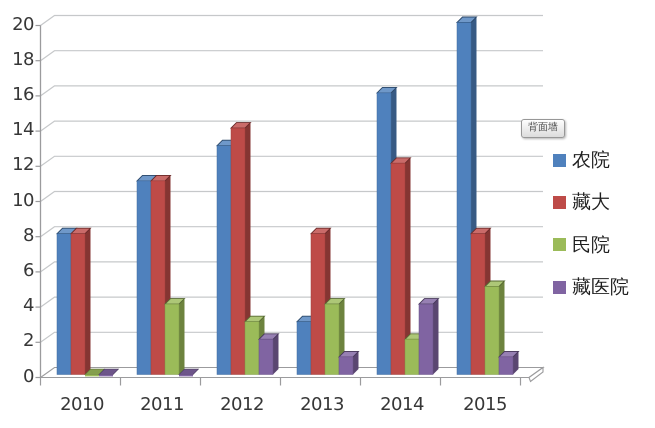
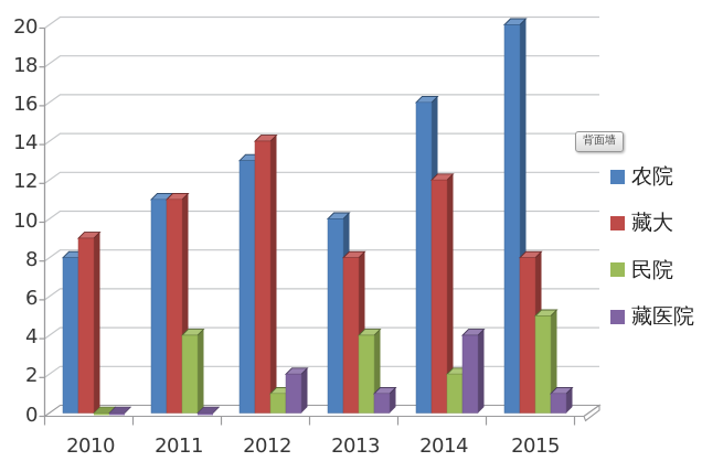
藏大/2010: 8 -> 9
民院/2012: 3 -> 1
农院/2013: 3 -> 10
